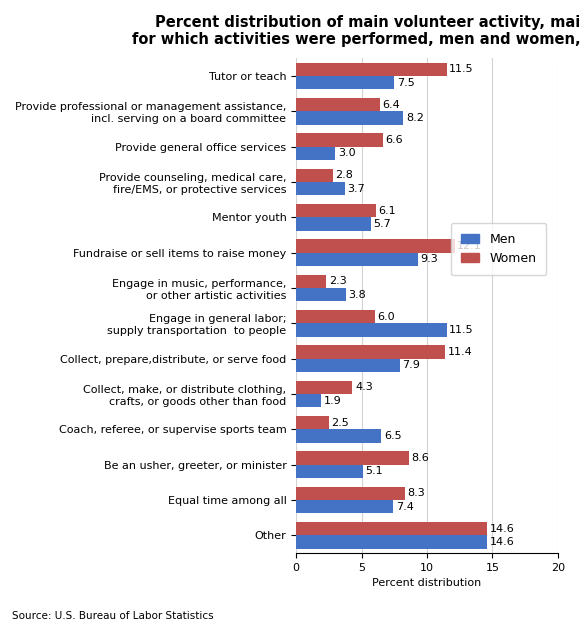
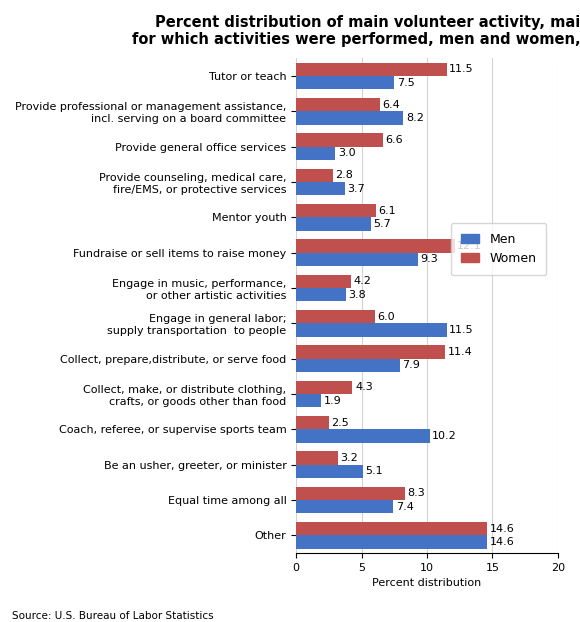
Women/Engage in music, performance, or other artistic activities: 2.3 -> 4.2
Men/Coach, referee, or supervise sports team: 6.5 -> 10.2
Women/Be an usher, greeter, or minister: 8.6 -> 3.2
